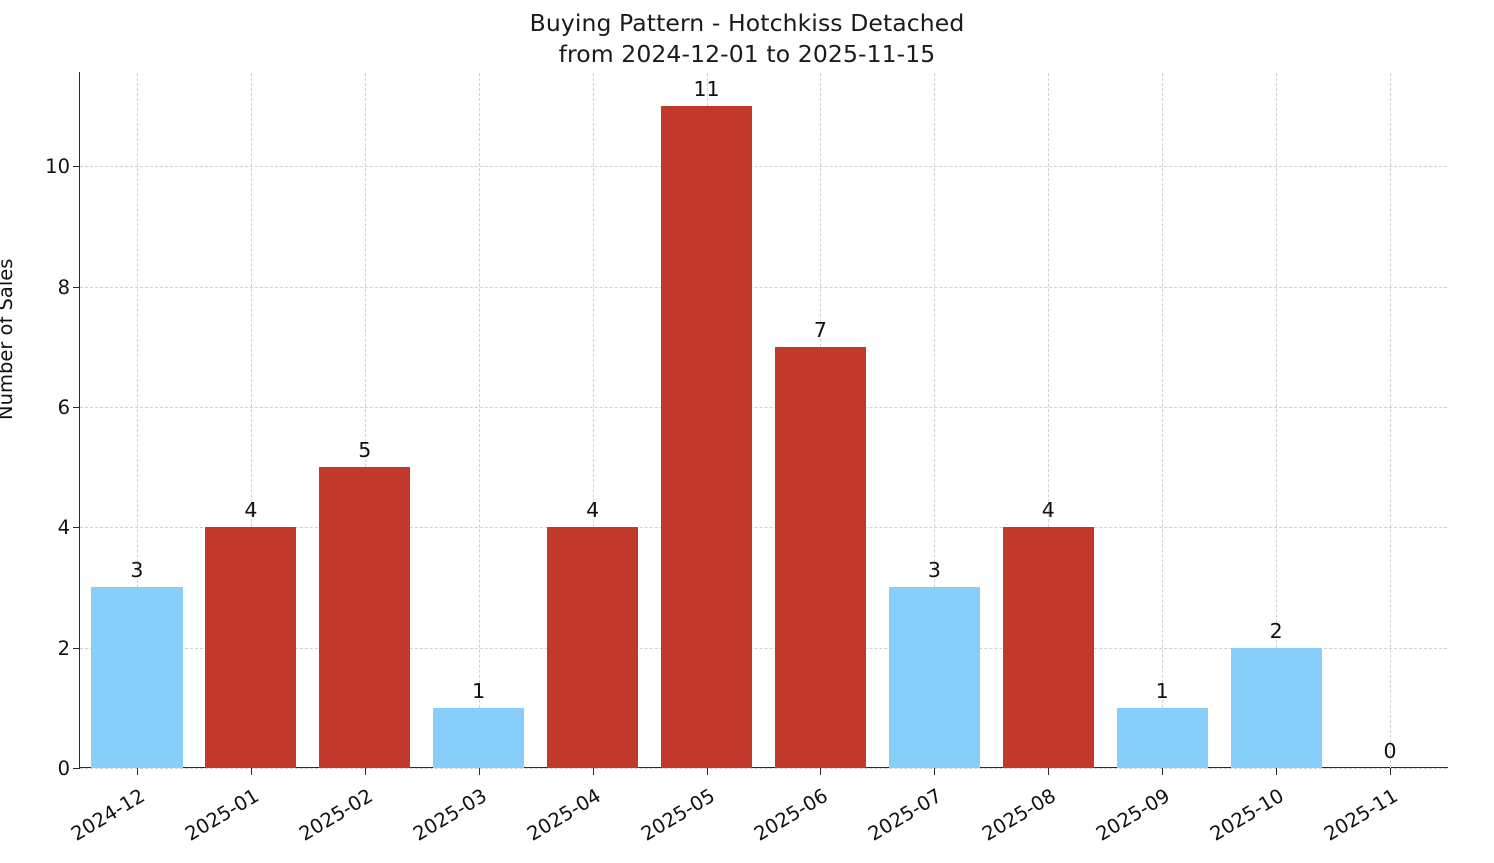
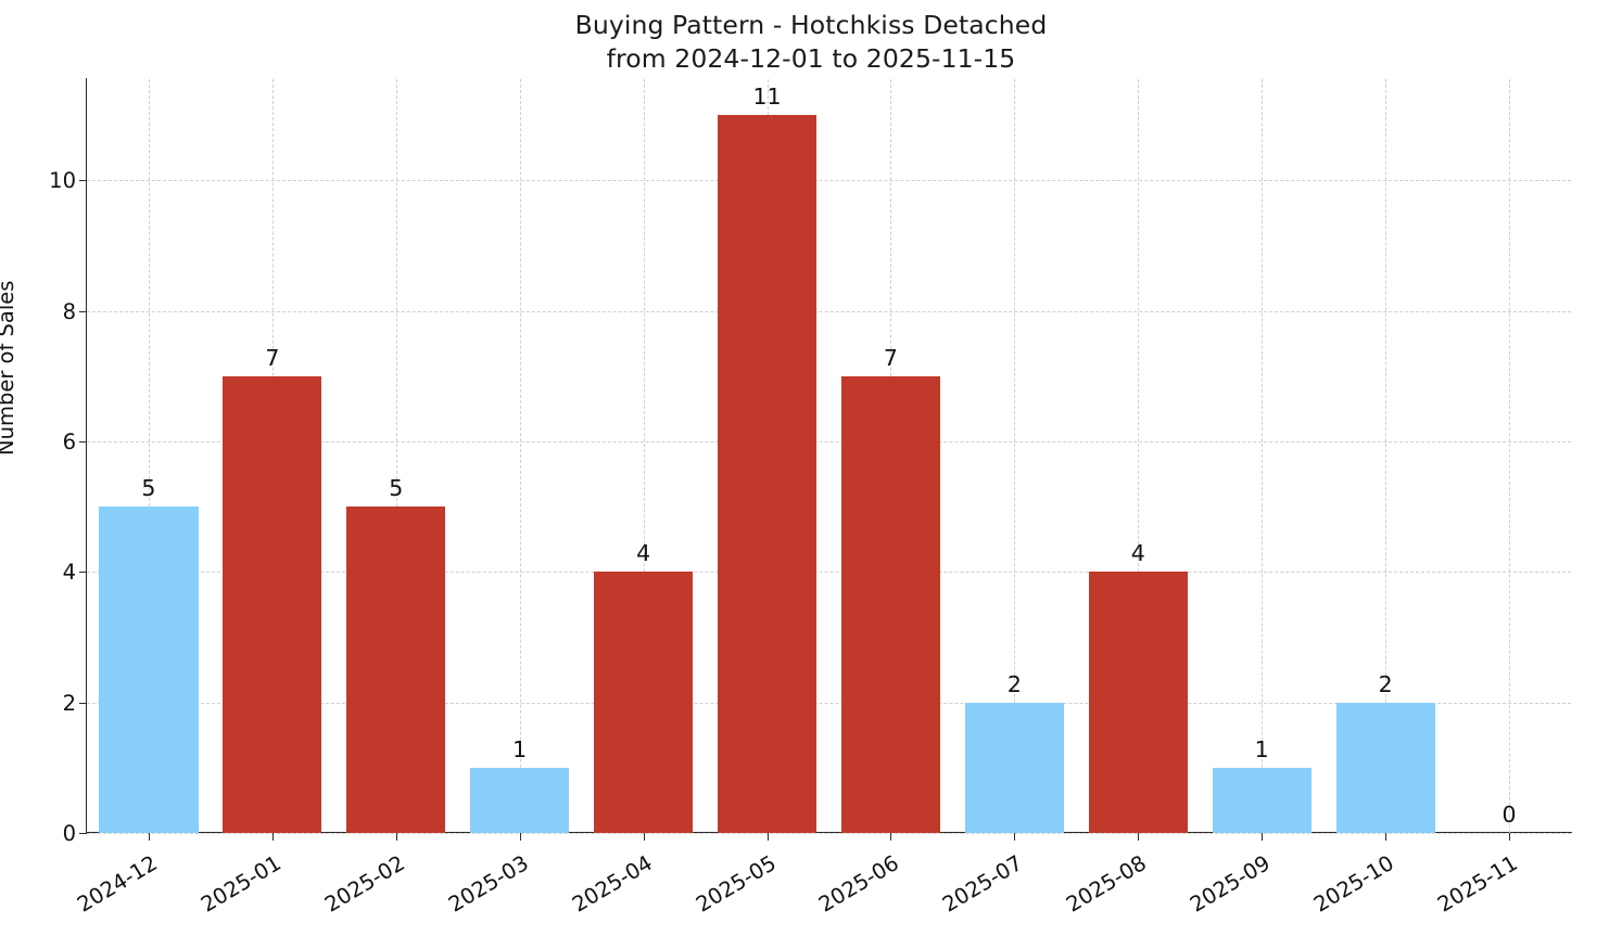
2024-12: 3 -> 5
2025-01: 4 -> 7
2025-07: 3 -> 2
